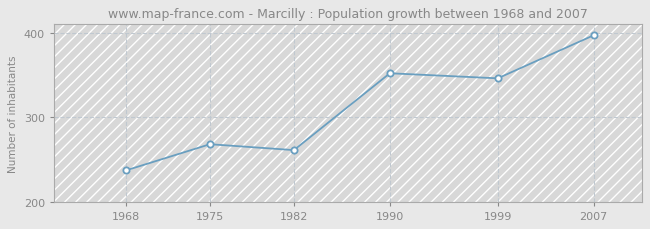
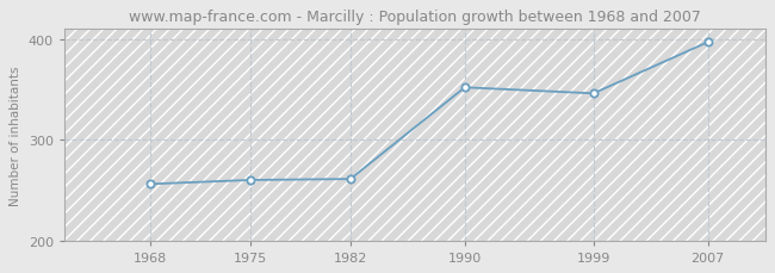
1968: 237 -> 256
1975: 268 -> 260
